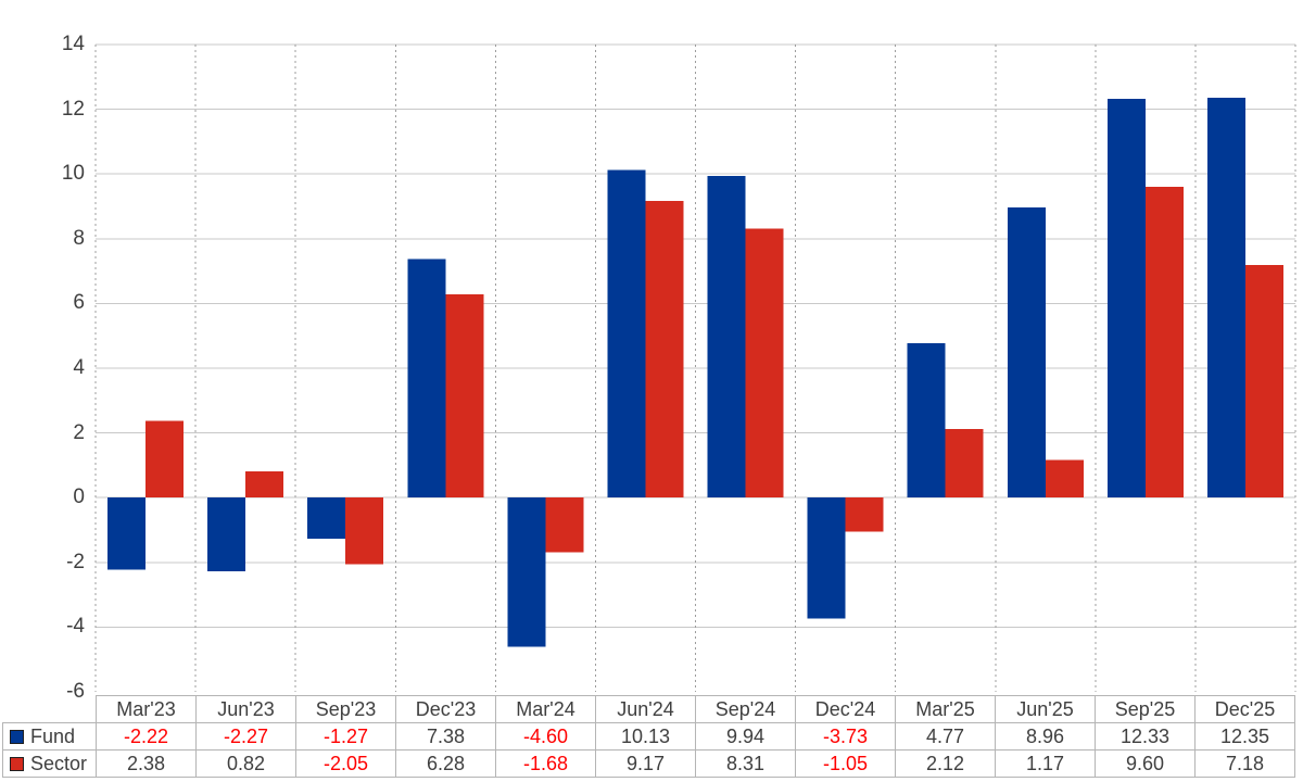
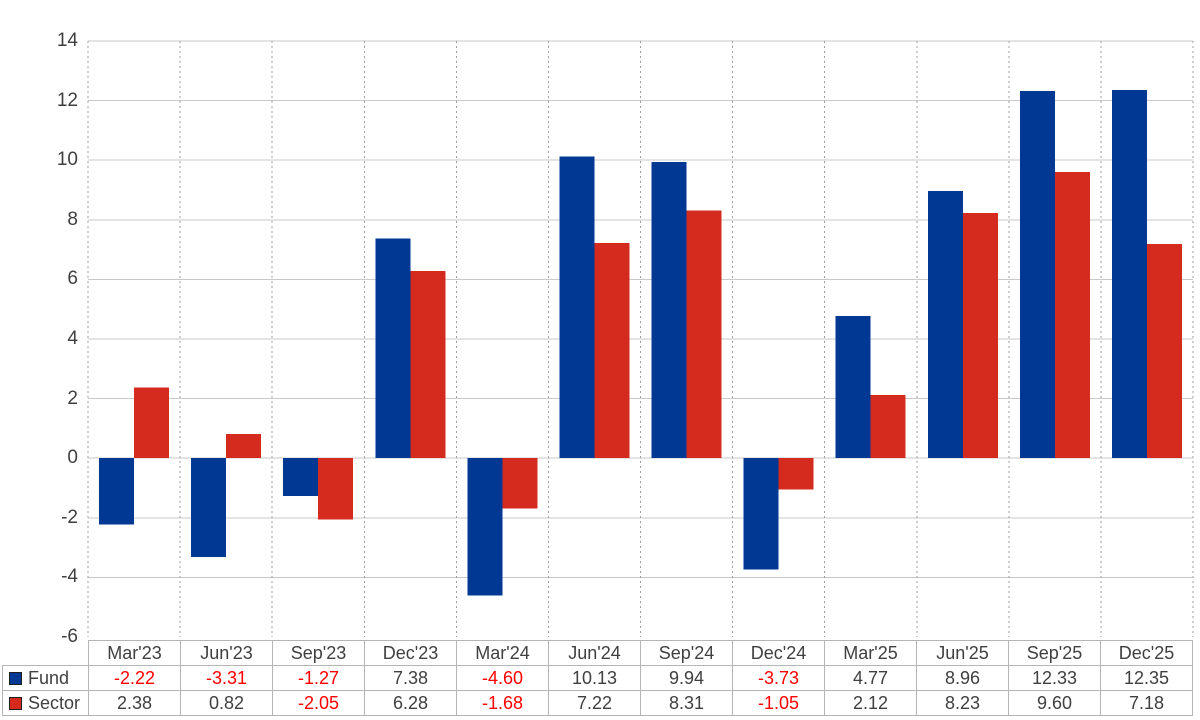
Fund/Jun'23: -2.27 -> -3.31
Sector/Jun'24: 9.17 -> 7.22
Sector/Jun'25: 1.17 -> 8.23
